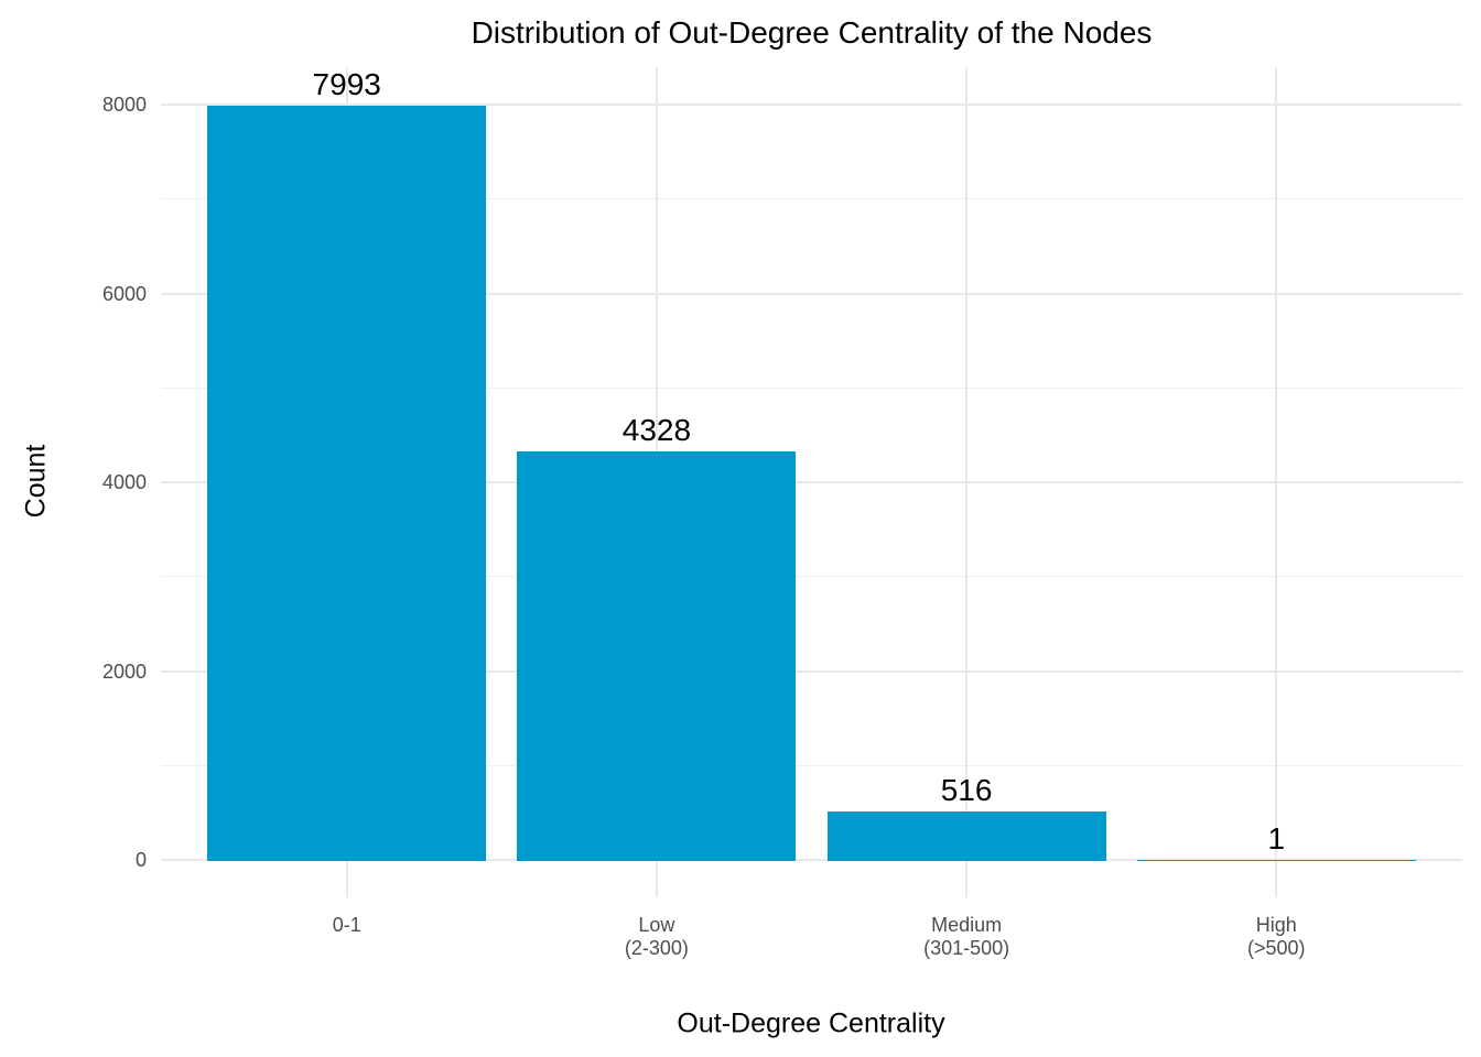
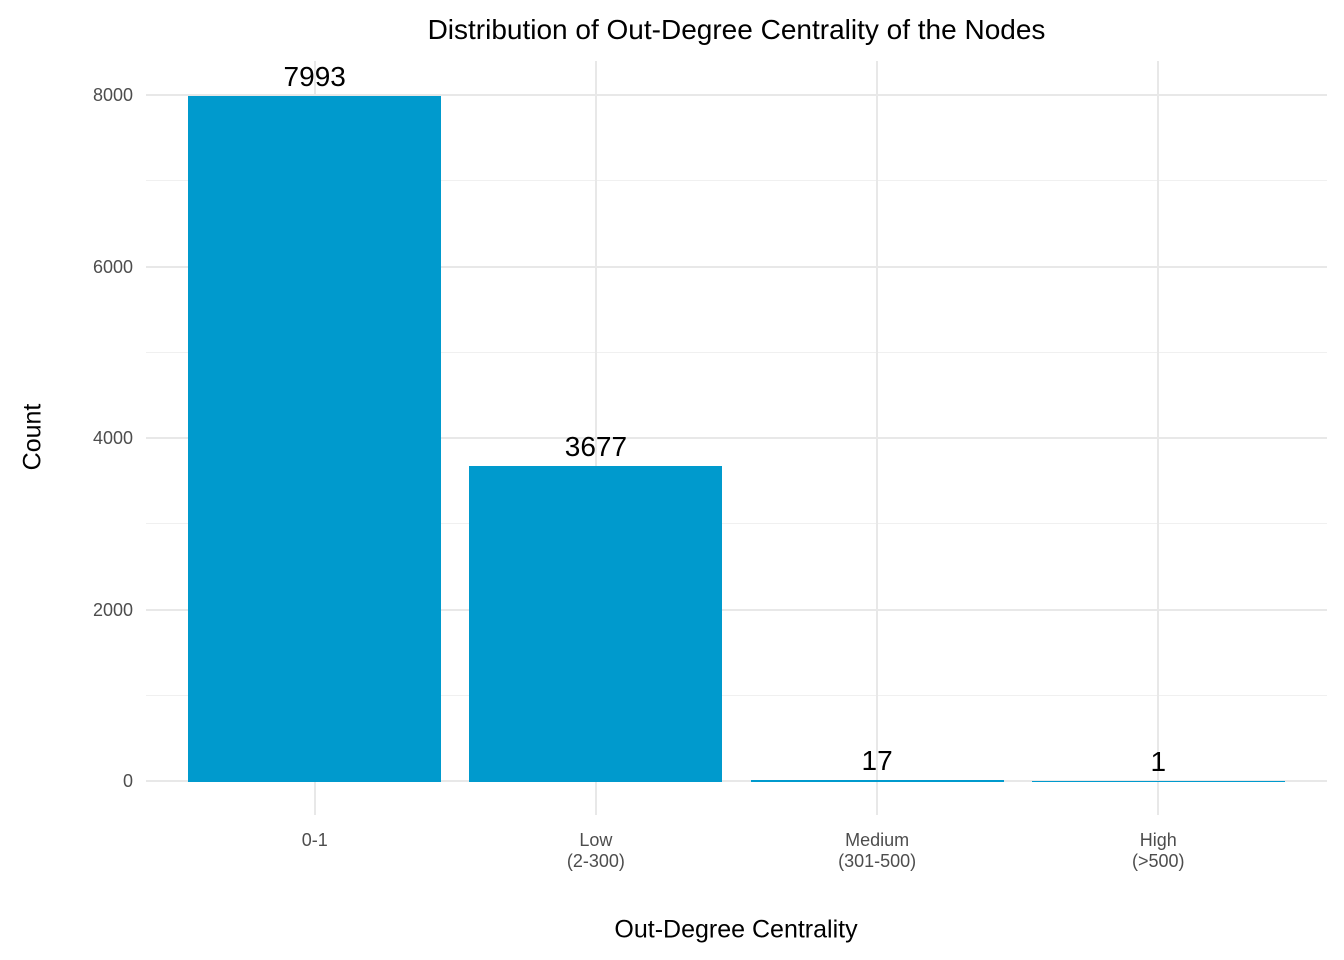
Low (2-300): 4328 -> 3677
Medium (301-500): 516 -> 17
